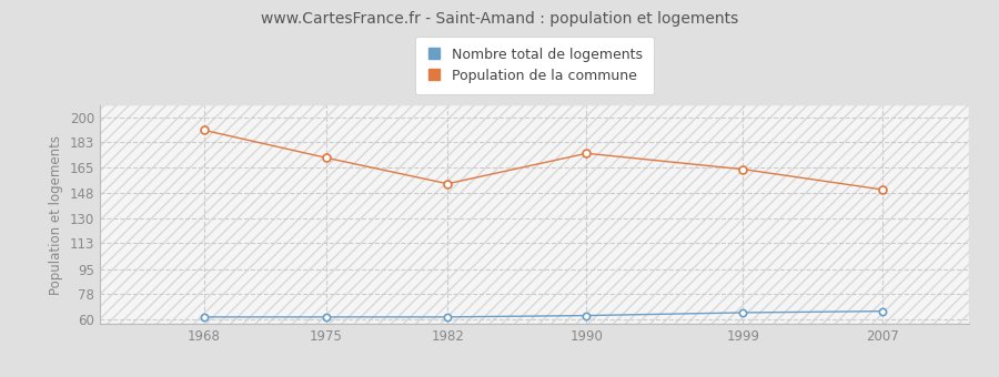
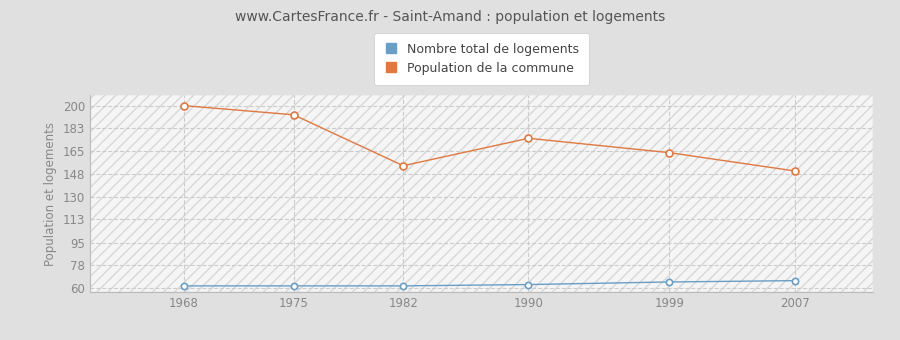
Population de la commune/1968: 191 -> 200
Population de la commune/1975: 172 -> 193
